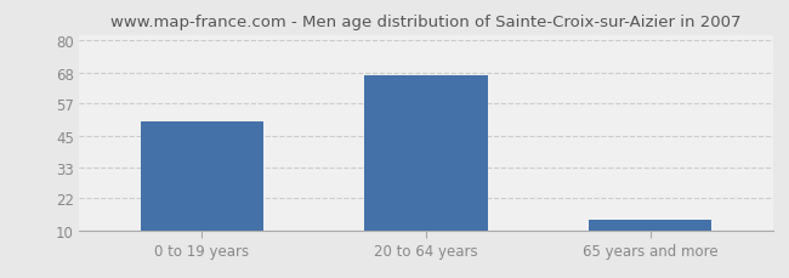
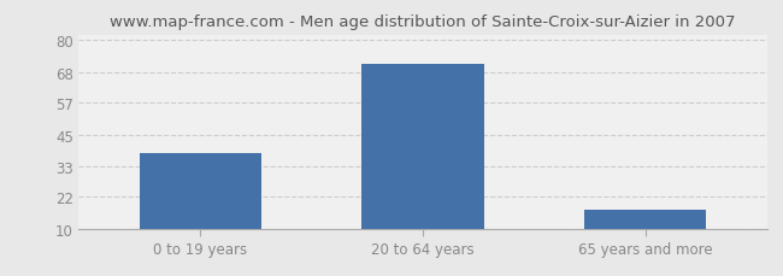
0 to 19 years: 50 -> 38
20 to 64 years: 67 -> 71
65 years and more: 14 -> 17
